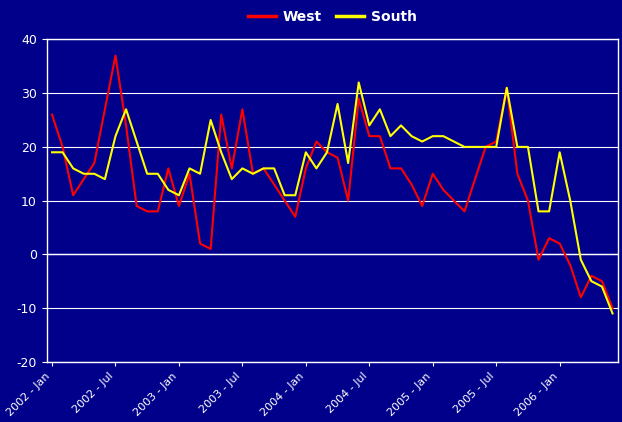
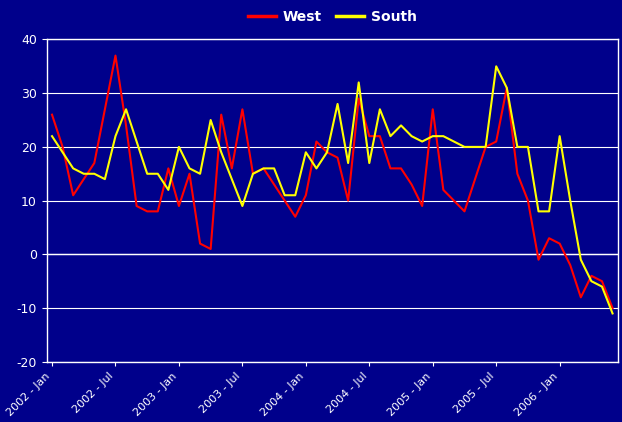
South/2002 - Jan: 19 -> 22
South/2003 - Jan: 11 -> 20
South/2003 - Jul: 16 -> 9
West/2004 - Jan: 16 -> 11
South/2004 - Jul: 24 -> 17
West/2005 - Jan: 15 -> 27
South/2005 - Jul: 20 -> 35
South/2006 - Jan: 19 -> 22
